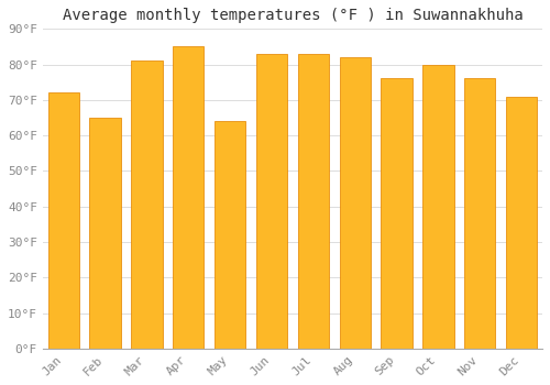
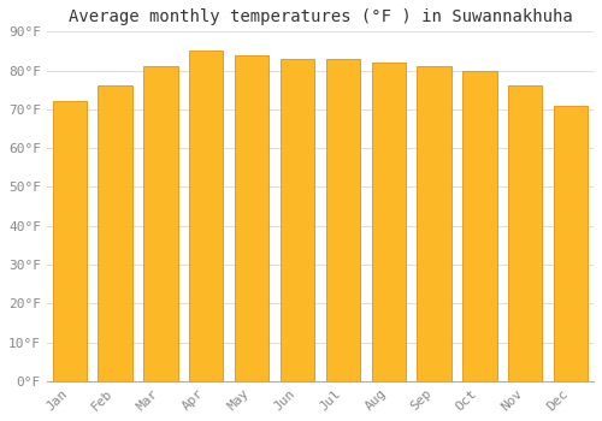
Feb: 65°F -> 76°F
May: 64°F -> 84°F
Sep: 76°F -> 81°F
